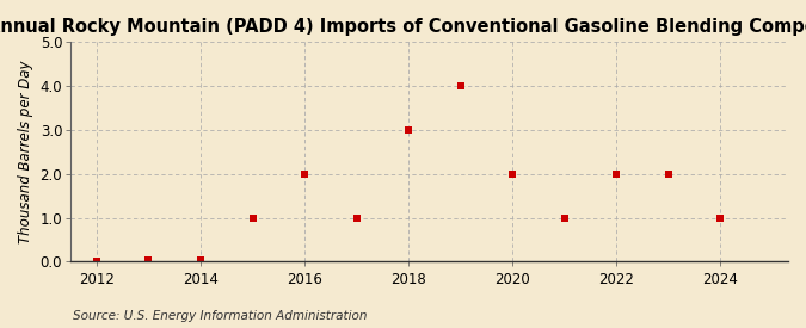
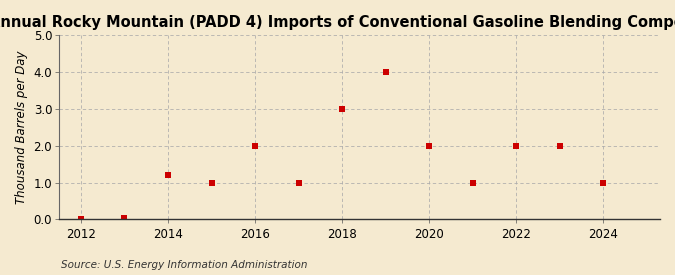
2014: 0.05 -> 1.20
